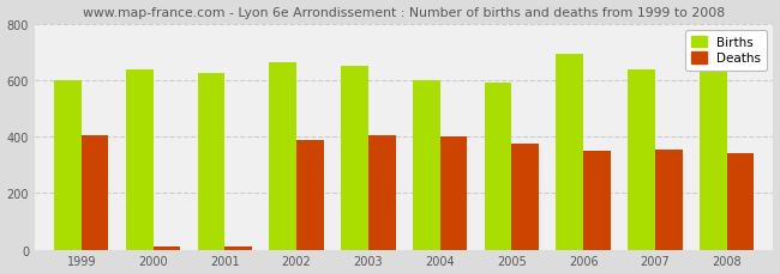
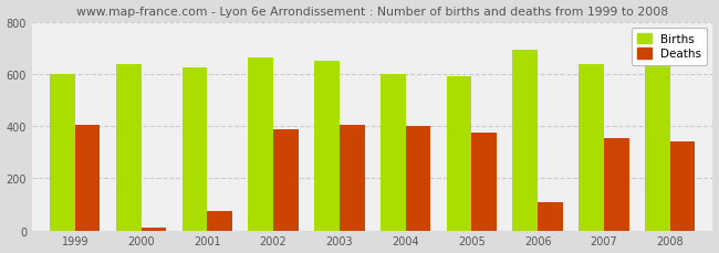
Deaths/2001: 12 -> 75
Deaths/2006: 348 -> 110
